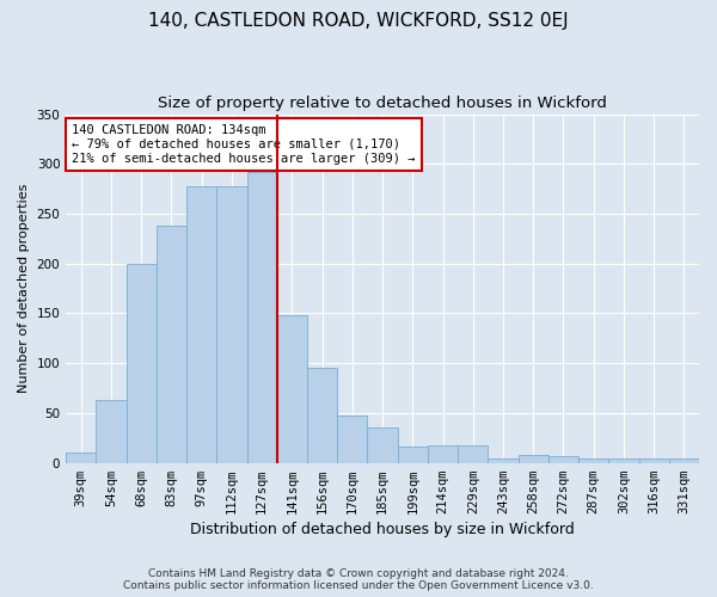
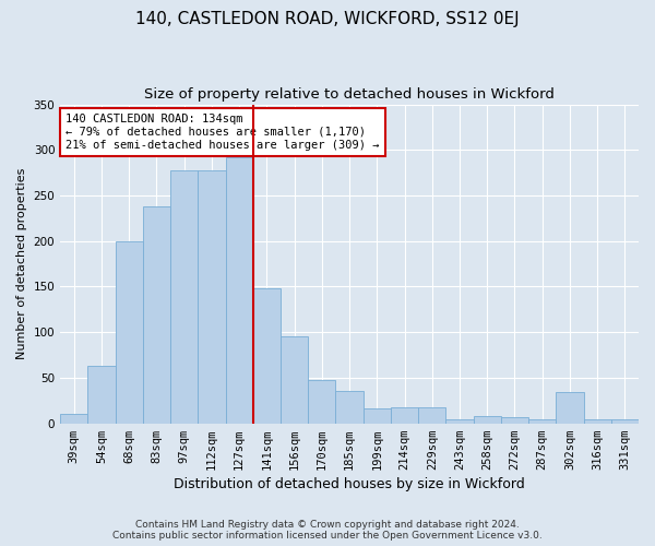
302sqm: 4 -> 34
